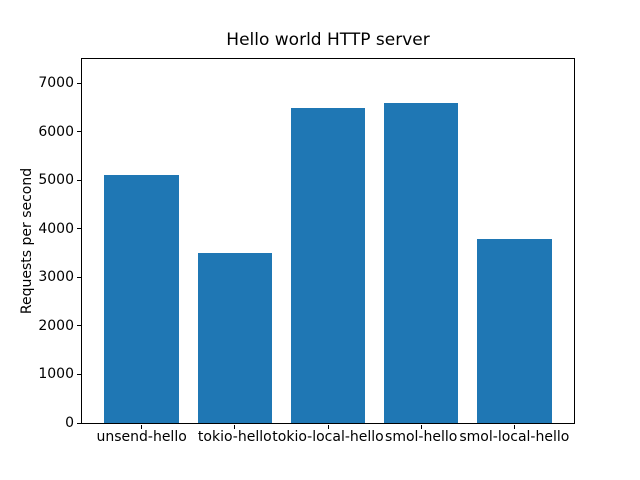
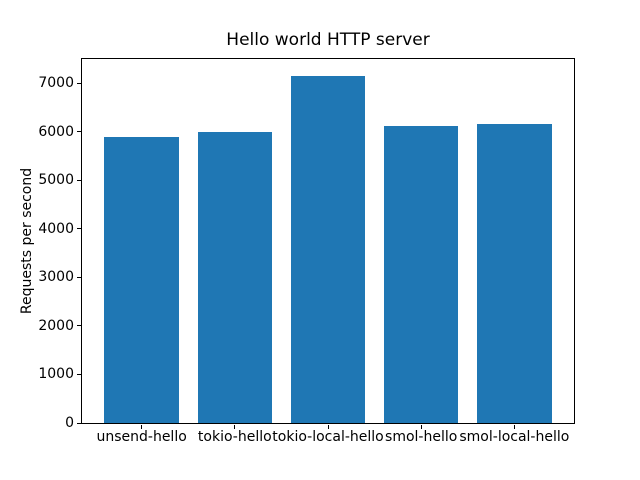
unsend-hello: 5100 -> 5900
tokio-hello: 3500 -> 6000
tokio-local-hello: 6500 -> 7200
smol-hello: 6600 -> 6100
smol-local-hello: 3800 -> 6200
